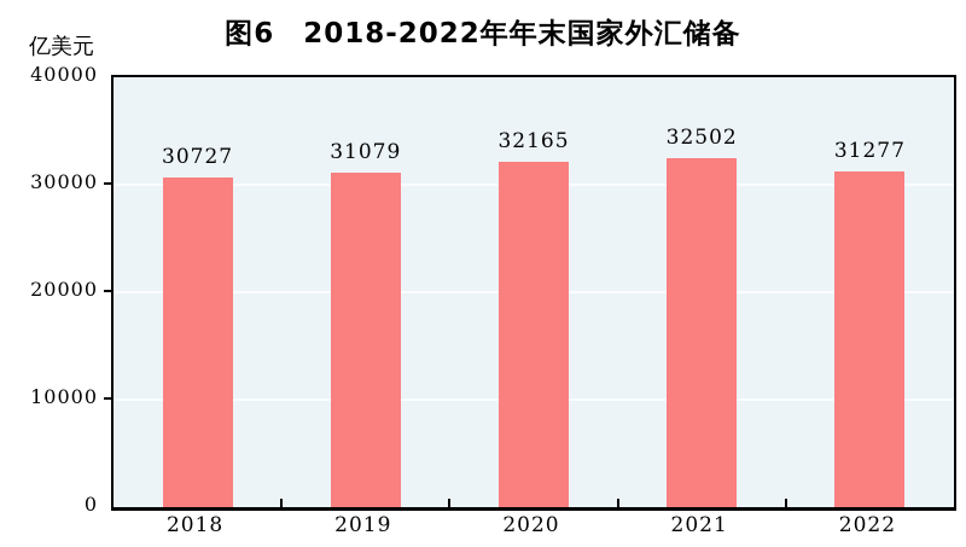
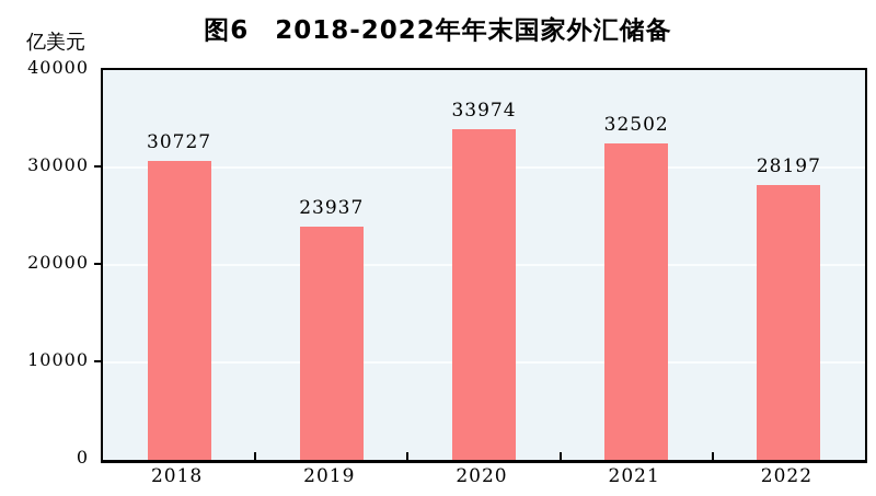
2019: 31079 -> 23937
2020: 32165 -> 33974
2022: 31277 -> 28197
